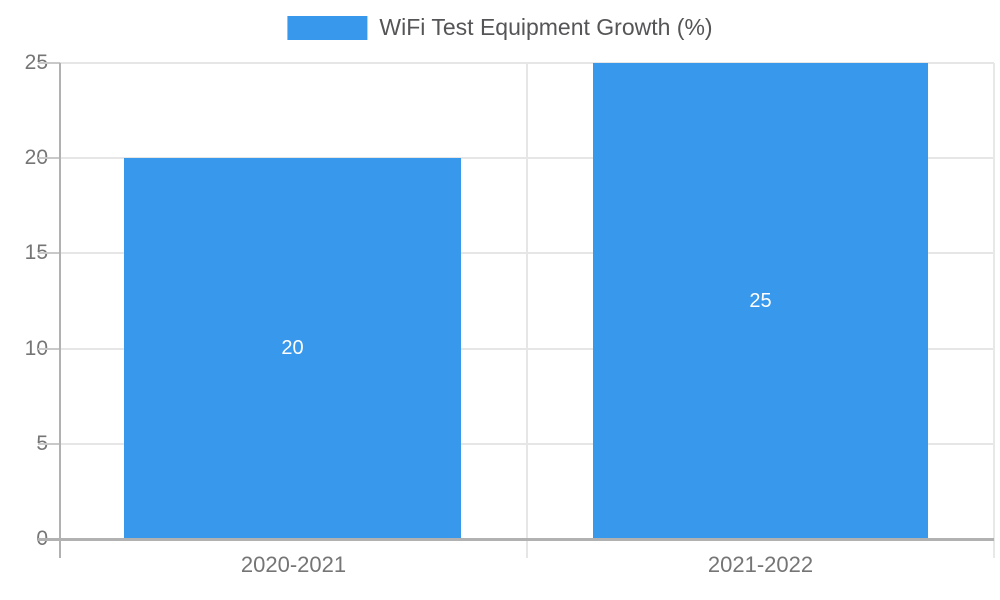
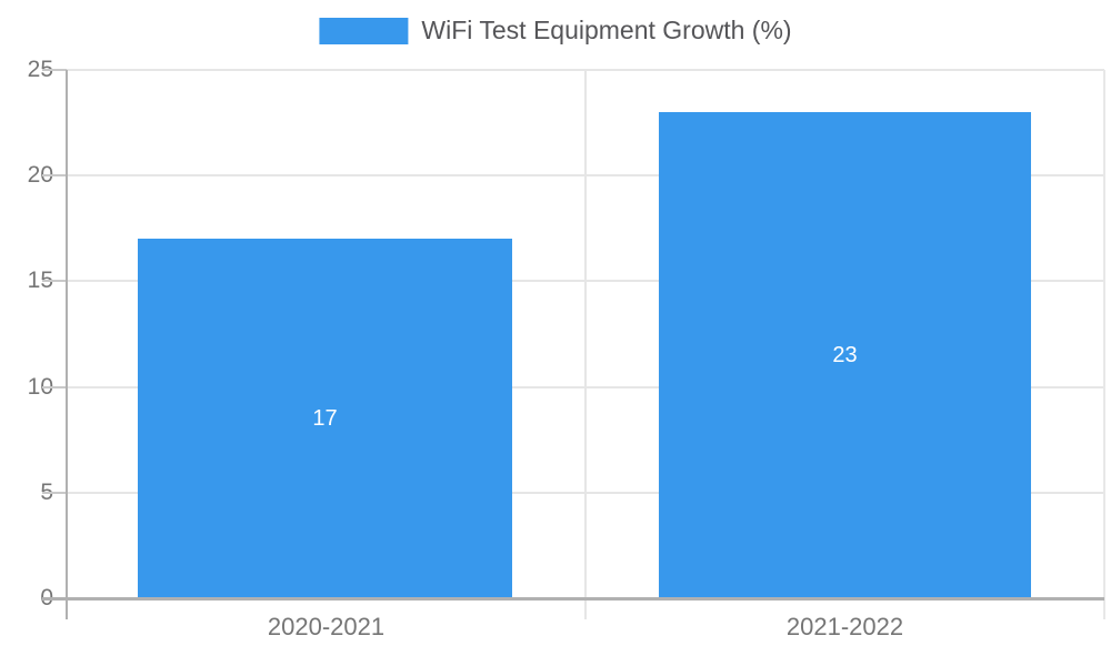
2020-2021: 20 -> 17
2021-2022: 25 -> 23
